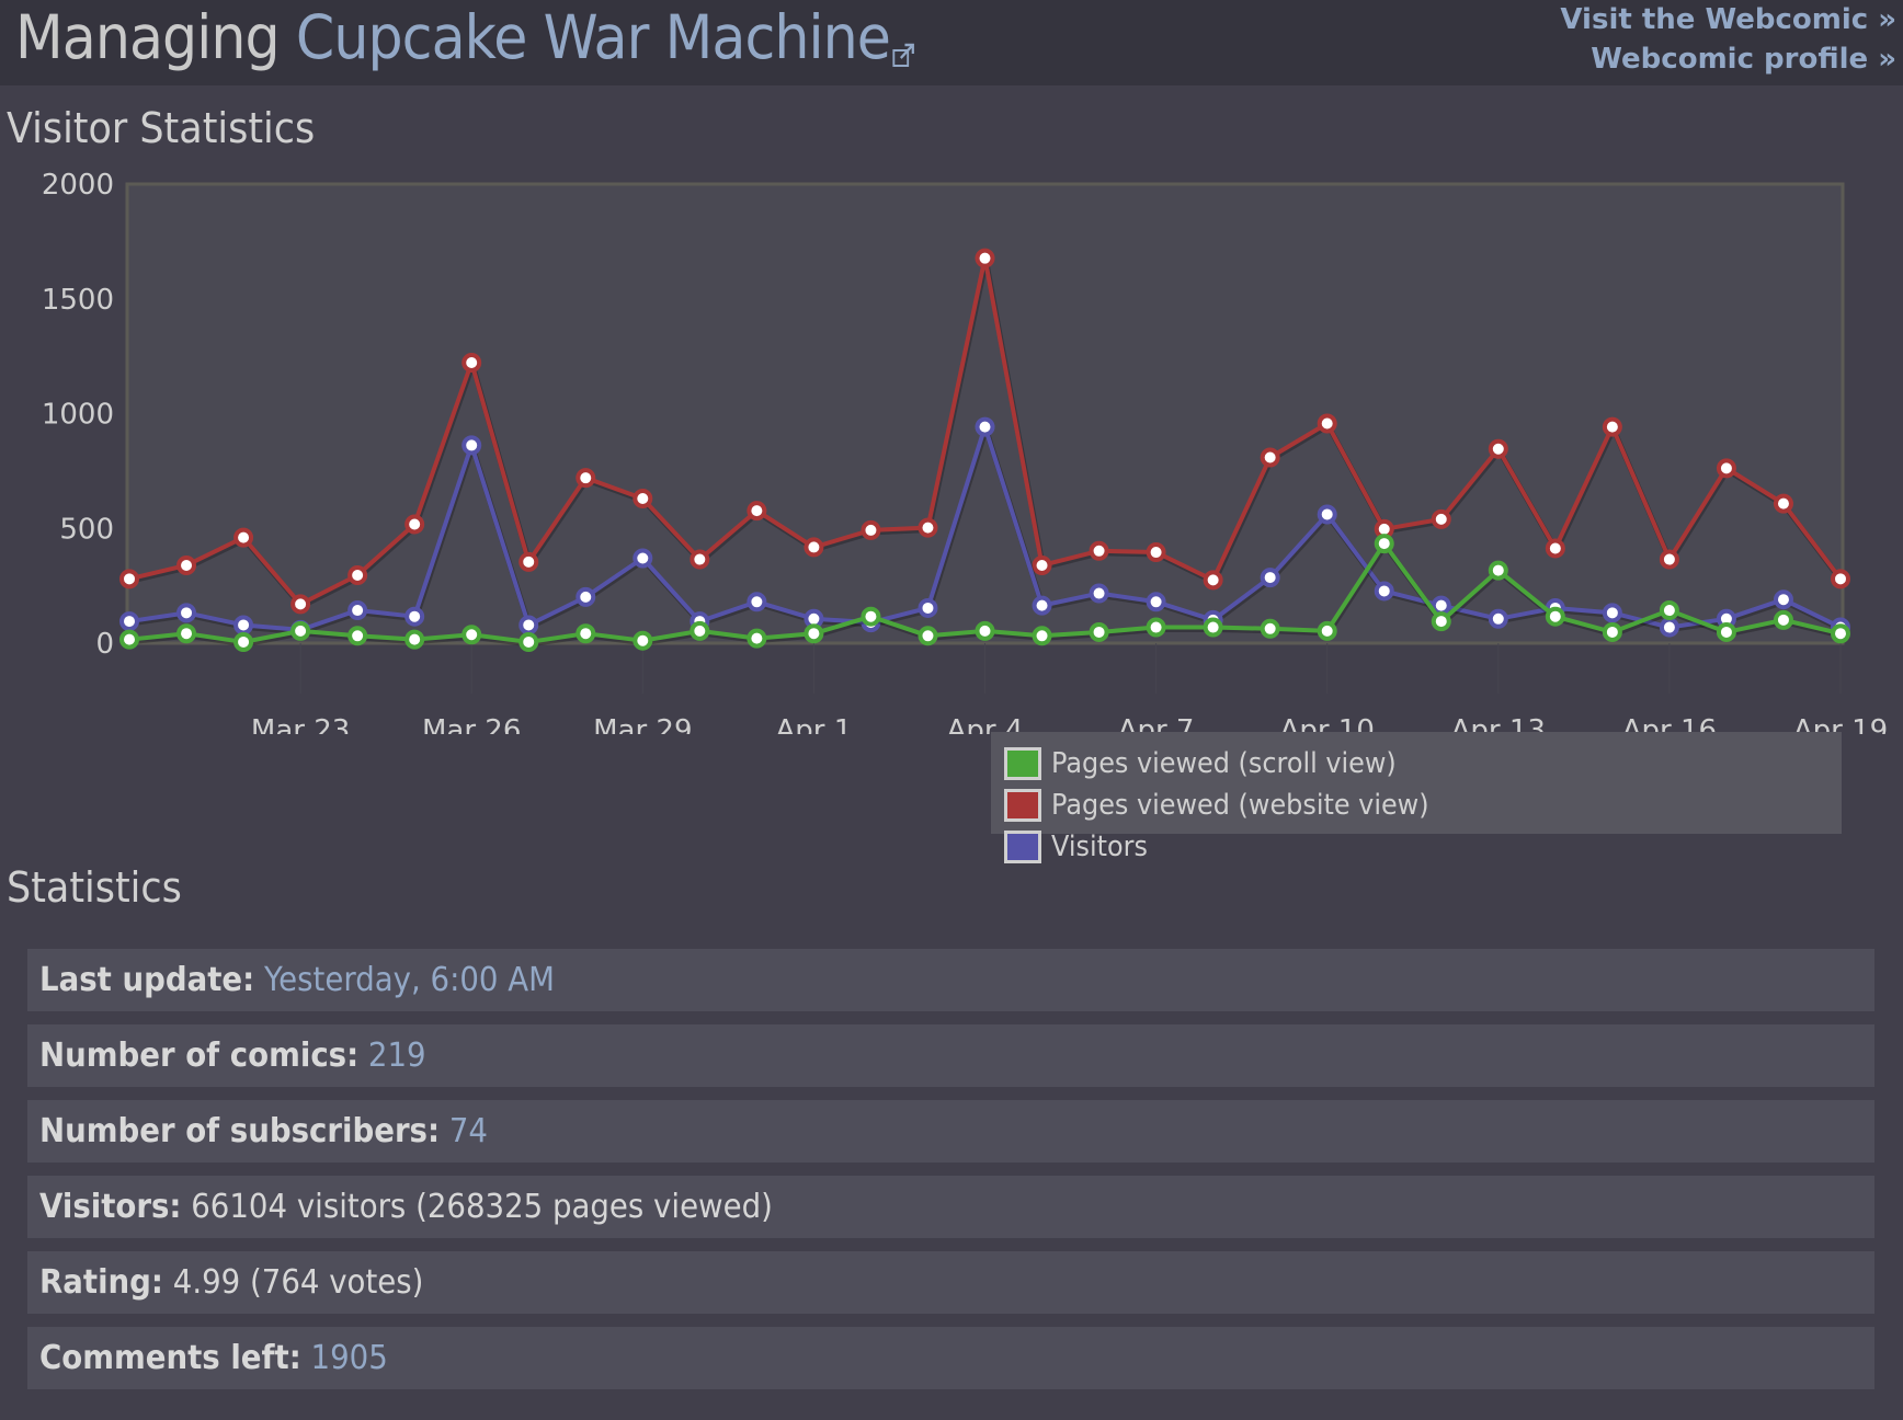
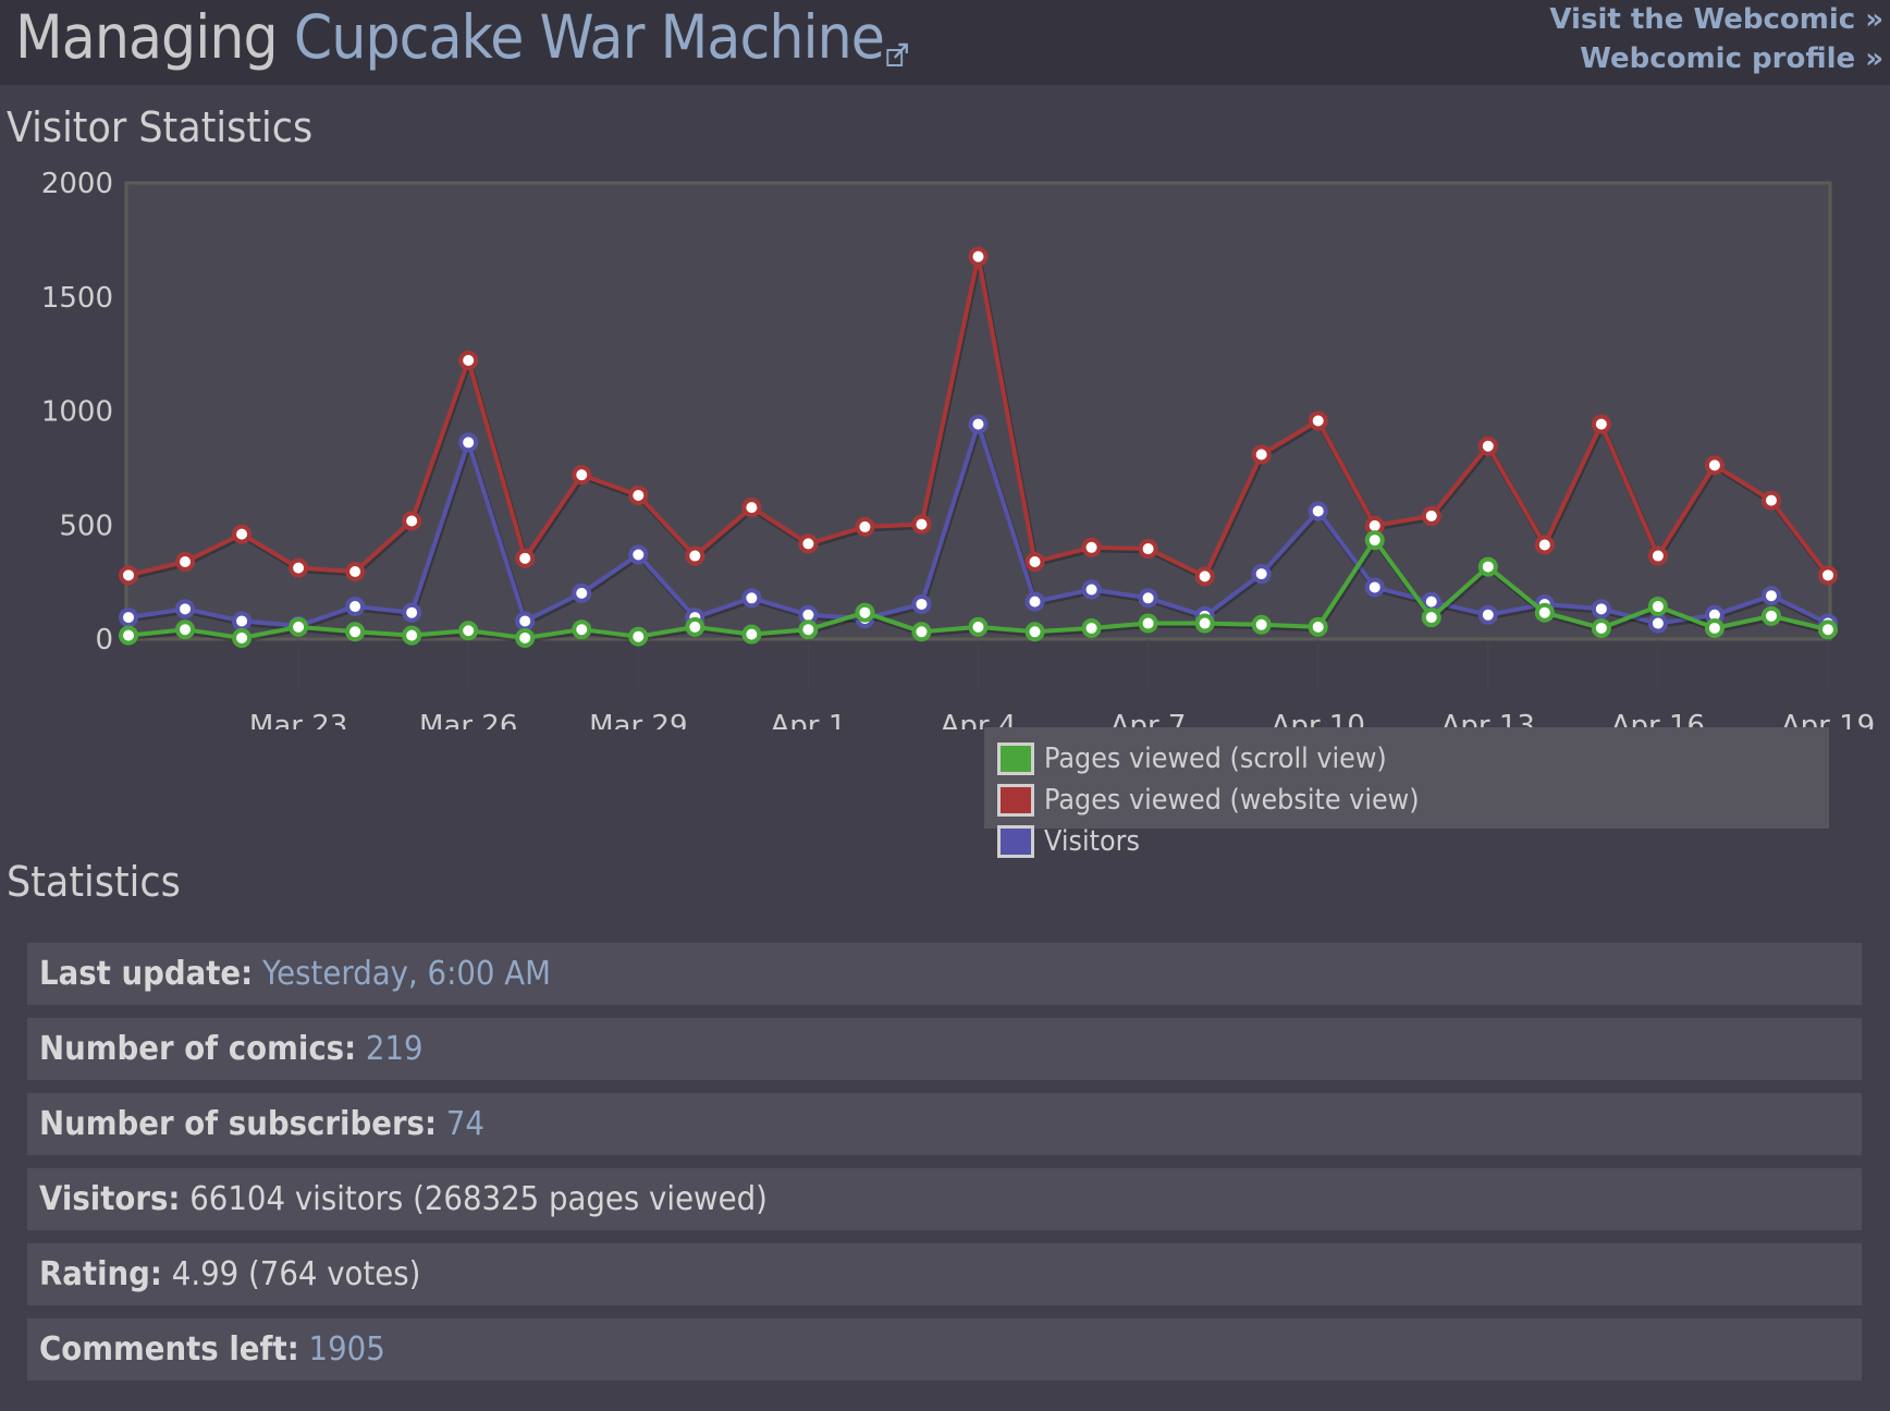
Pages viewed (website view)/Mar 23: 170 -> 310
